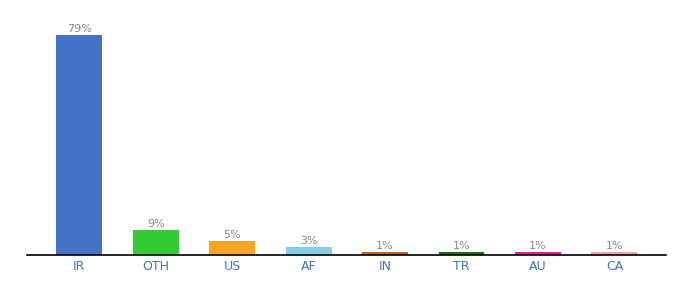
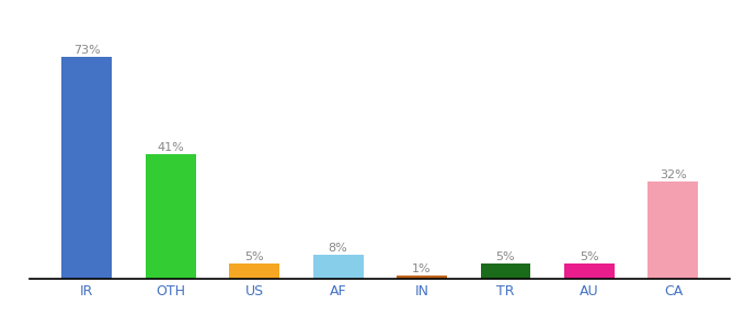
IR: 79% -> 73%
OTH: 9% -> 41%
AF: 3% -> 8%
TR: 1% -> 5%
AU: 1% -> 5%
CA: 1% -> 32%
